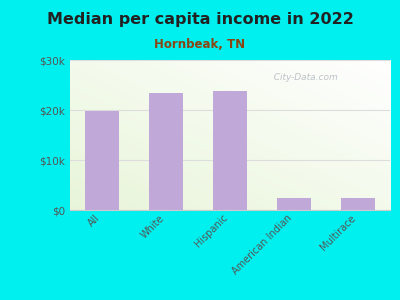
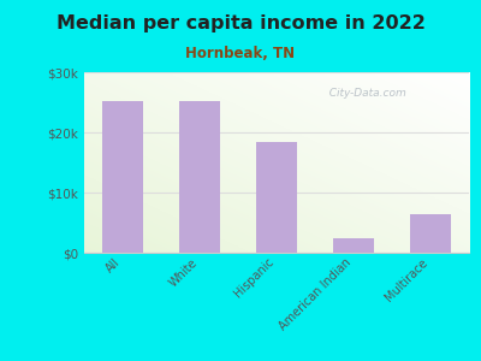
All: $19.8k -> $25.2k
White: $23.4k -> $25.2k
Hispanic: $23.8k -> $18.5k
Multirace: $2.4k -> $6.5k
